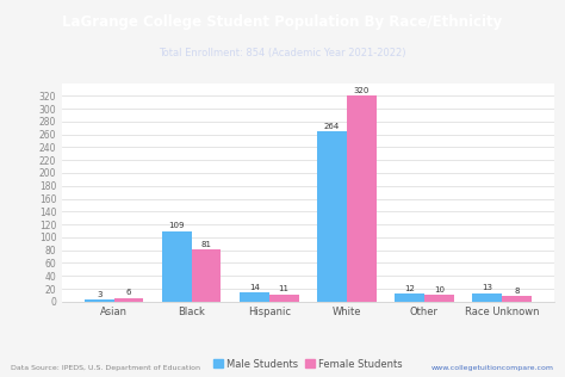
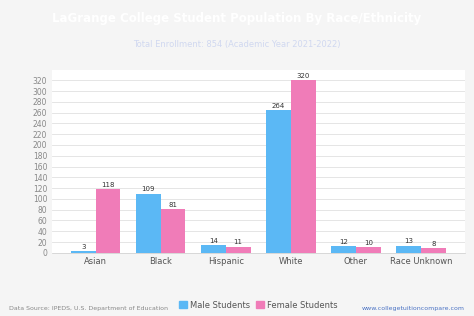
Female Students/Asian: 6 -> 118
